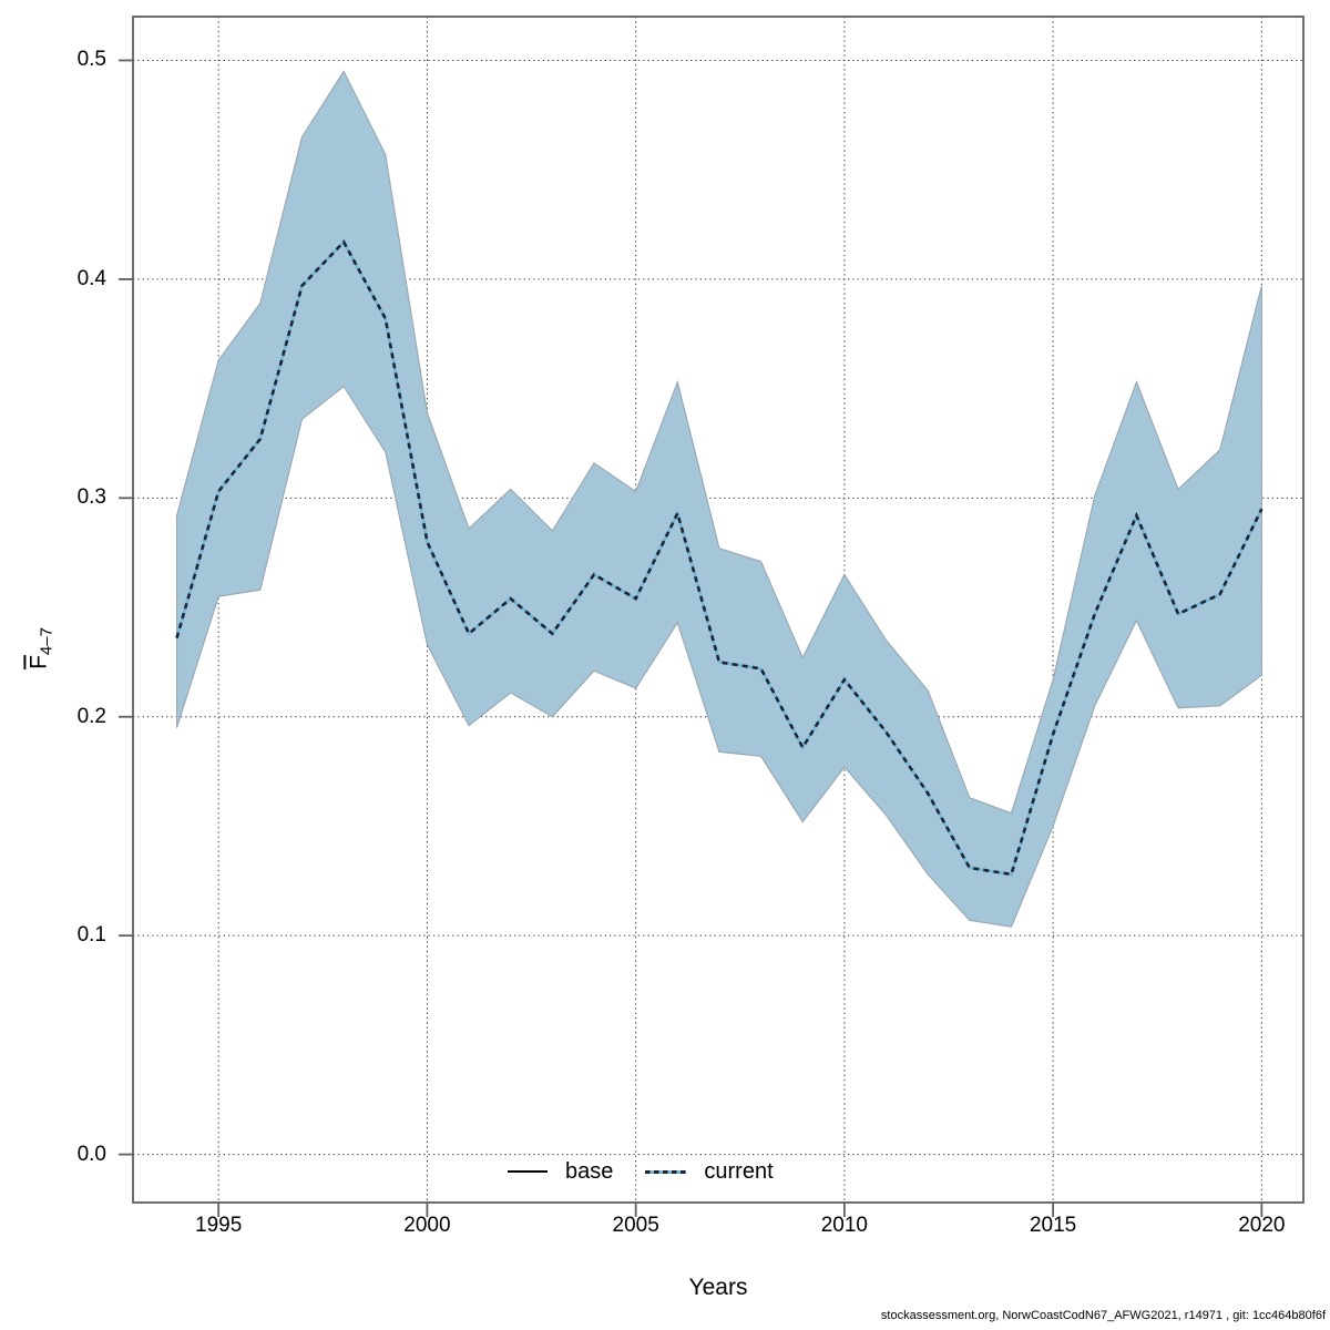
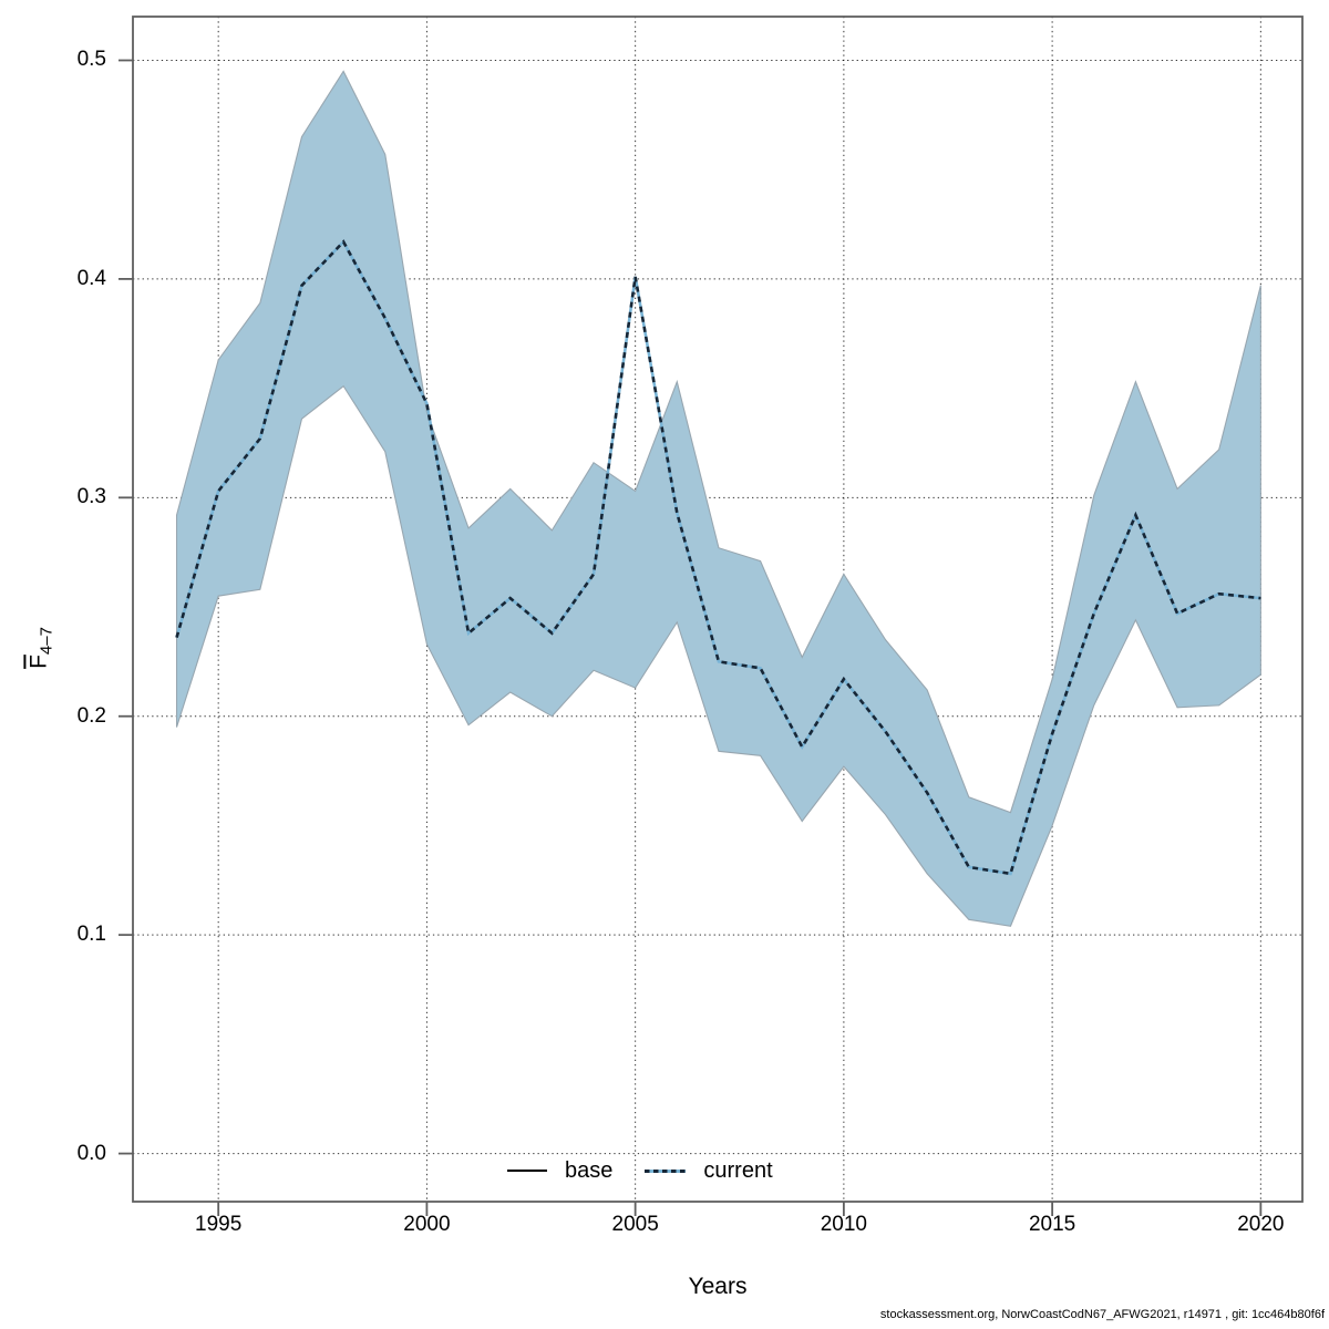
2000: 0.280 -> 0.343
2005: 0.254 -> 0.401
2020: 0.295 -> 0.254
